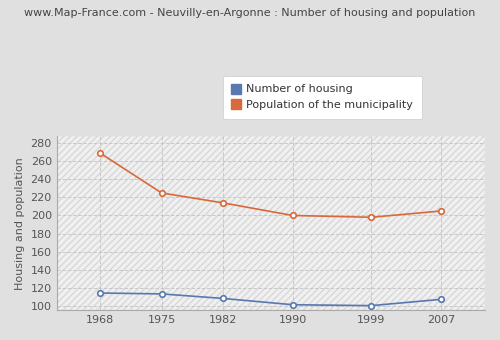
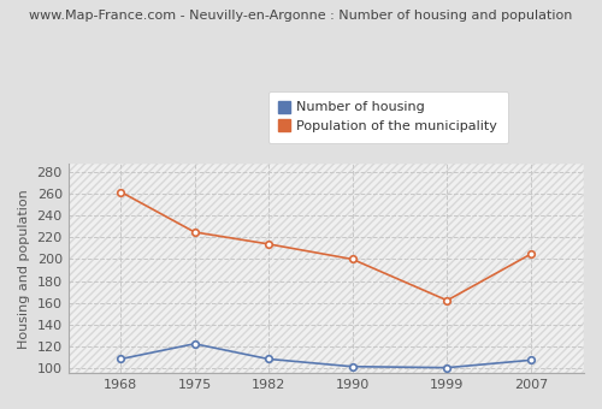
Number of housing/1968: 114 -> 108
Population of the municipality/1968: 269 -> 262
Number of housing/1975: 113 -> 122
Population of the municipality/1999: 198 -> 162
